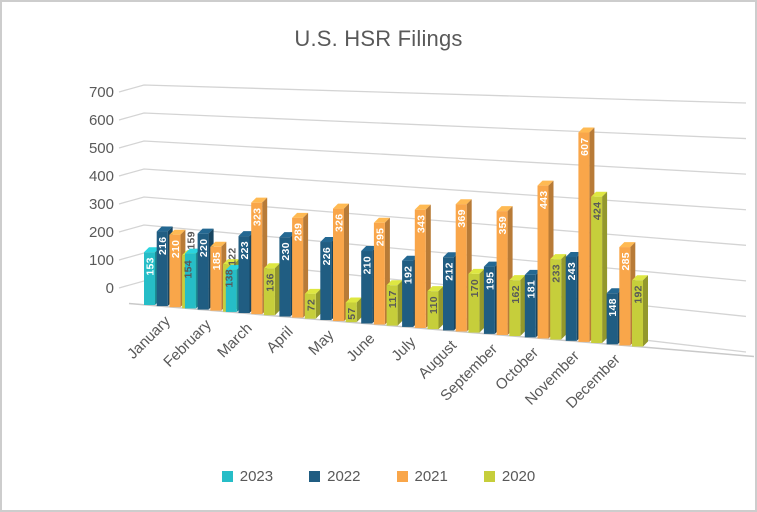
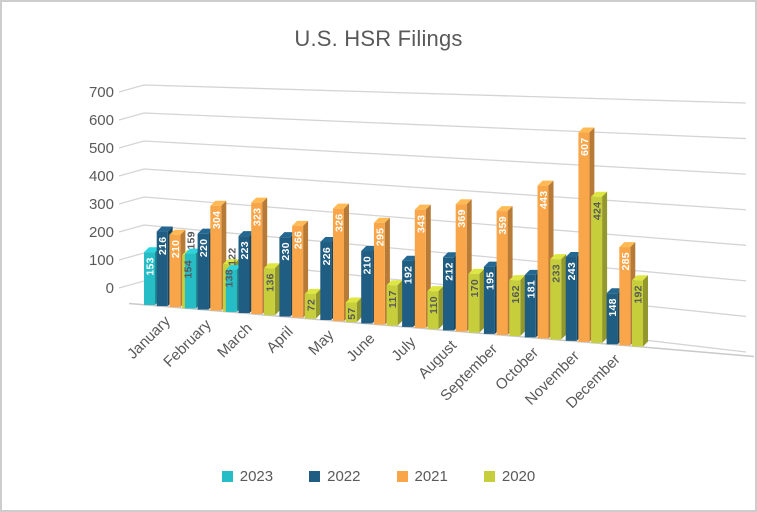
2021/February: 185 -> 304
2021/April: 289 -> 266
